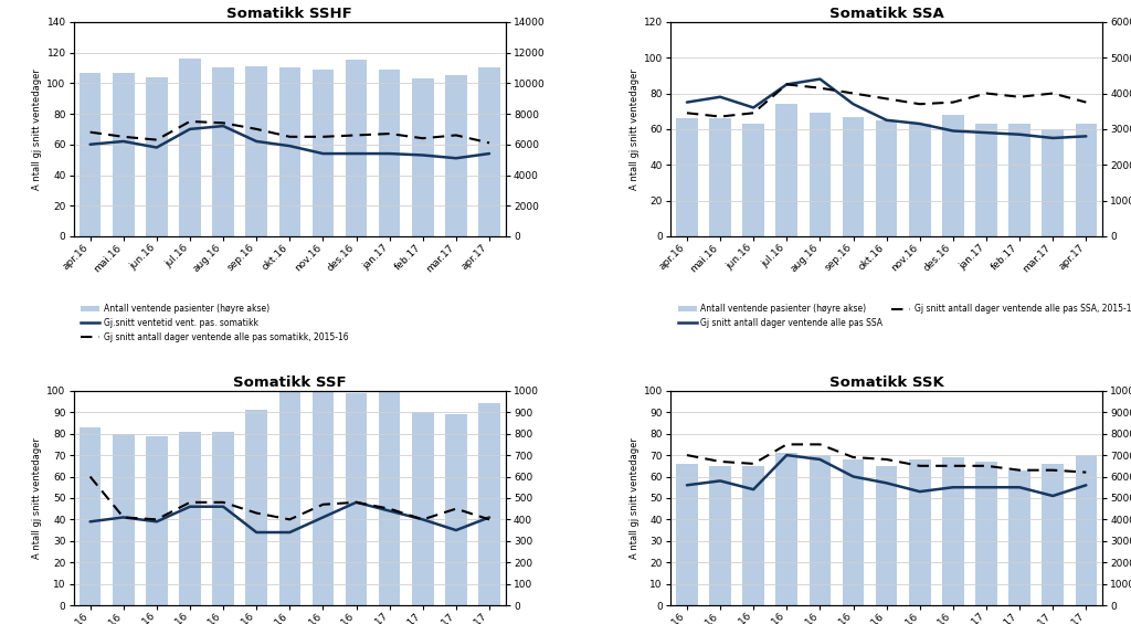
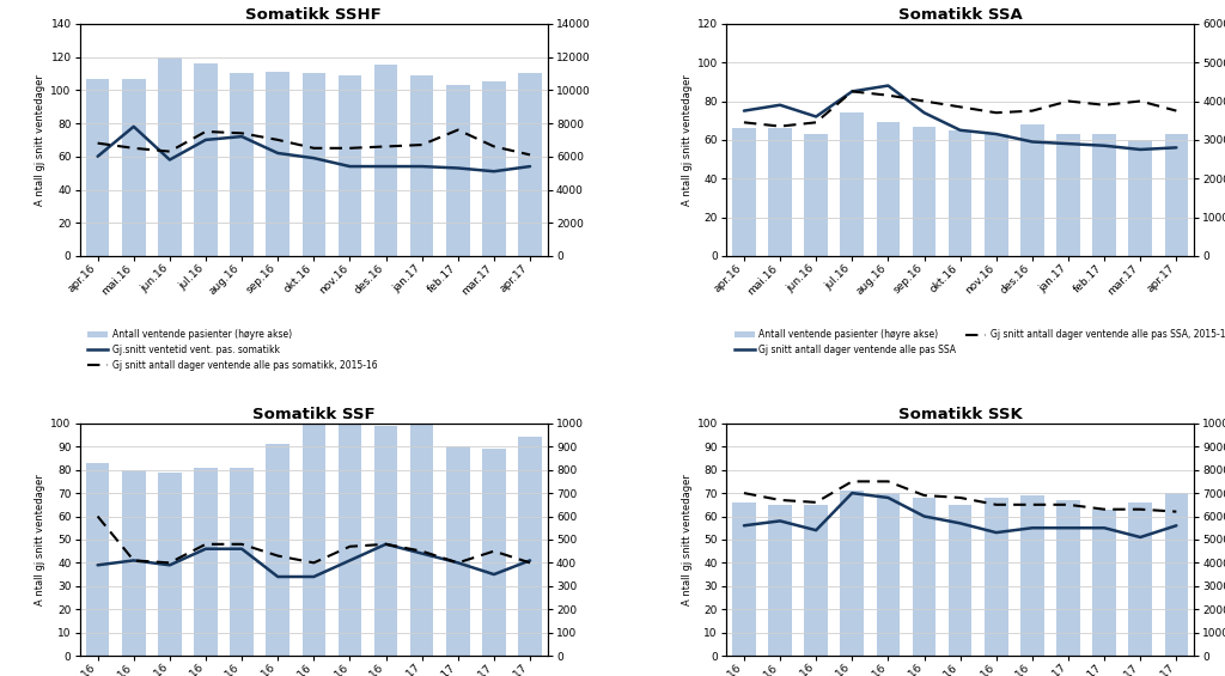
Somatikk SSHF/Gj.snitt ventetid vent. pas. somatikk/mai.16: 62 -> 78
Somatikk SSHF/Antall ventende pasienter (høyre akse)/jun.16: 10400 -> 12000
Somatikk SSHF/Gj snitt antall dager ventende alle pas somatikk, 2015-16/feb.17: 64 -> 76
